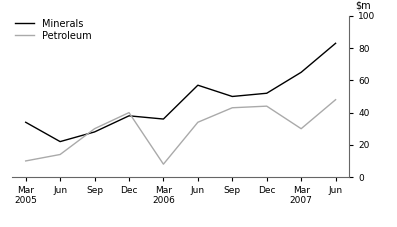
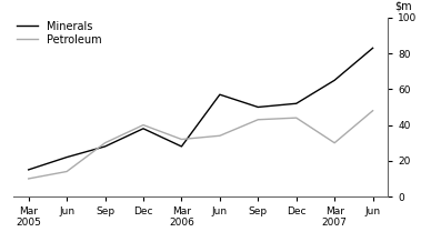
Minerals/Mar 2005: 34 -> 15
Minerals/Mar 2006: 36 -> 28
Petroleum/Mar 2006: 8 -> 32
